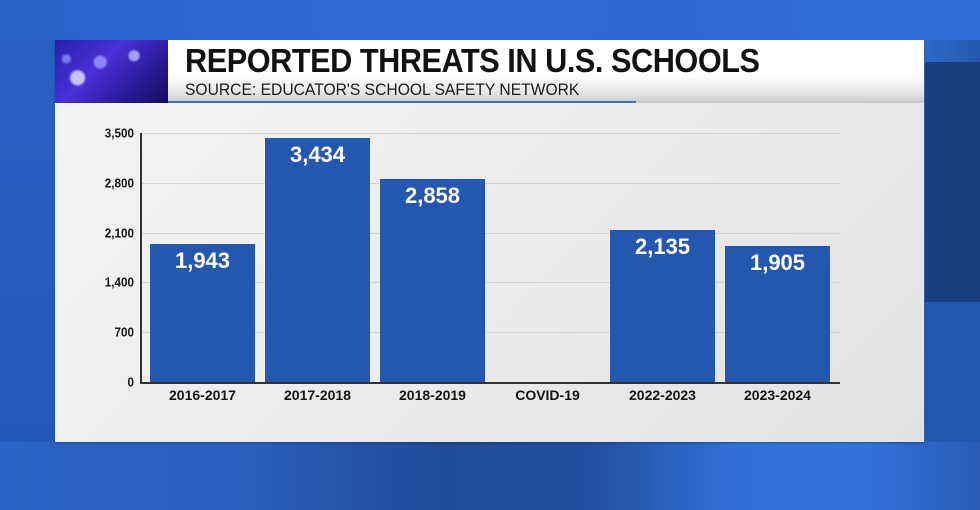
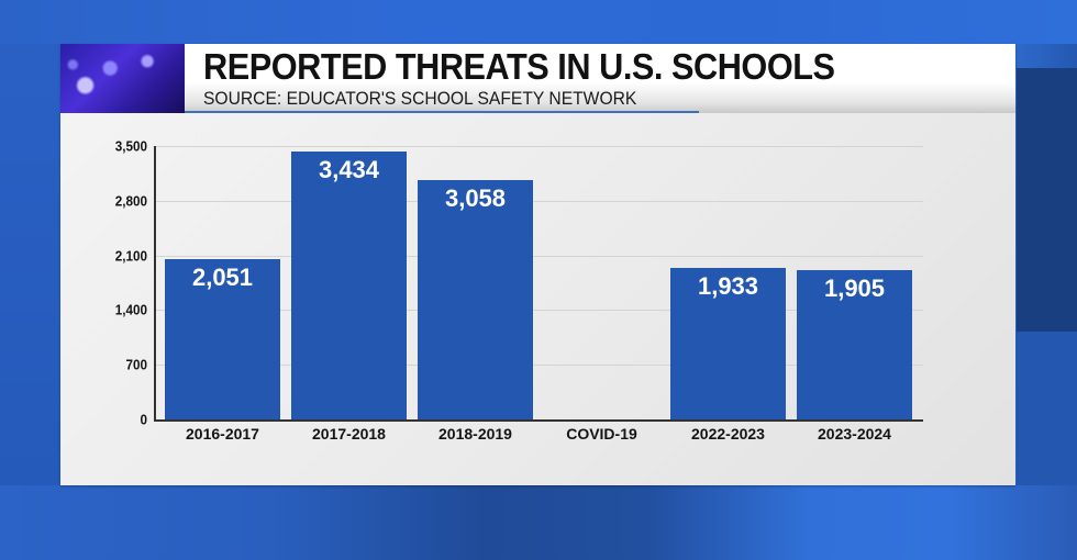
2016-2017: 1,943 -> 2,051
2018-2019: 2,858 -> 3,058
2022-2023: 2,135 -> 1,933
